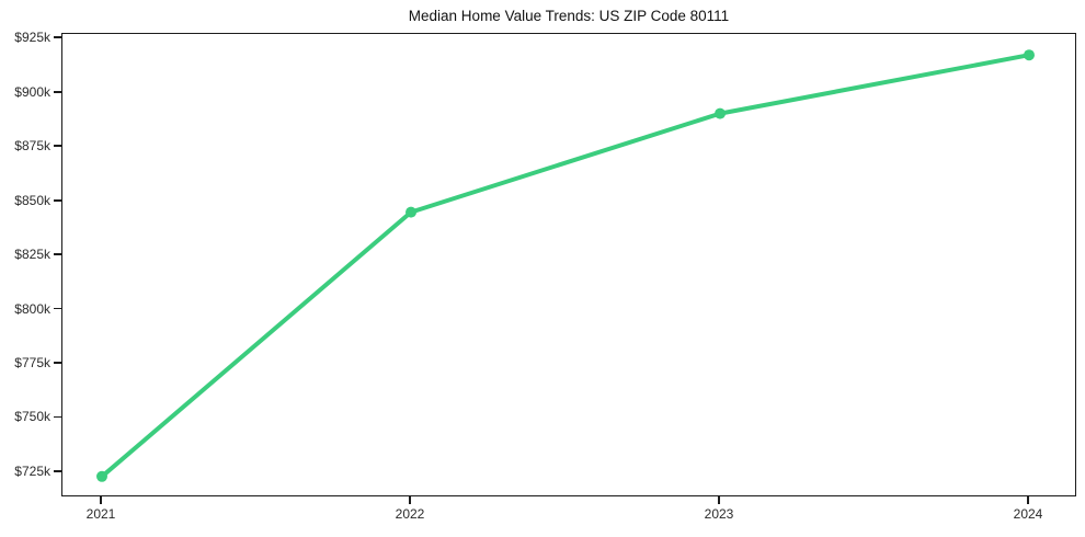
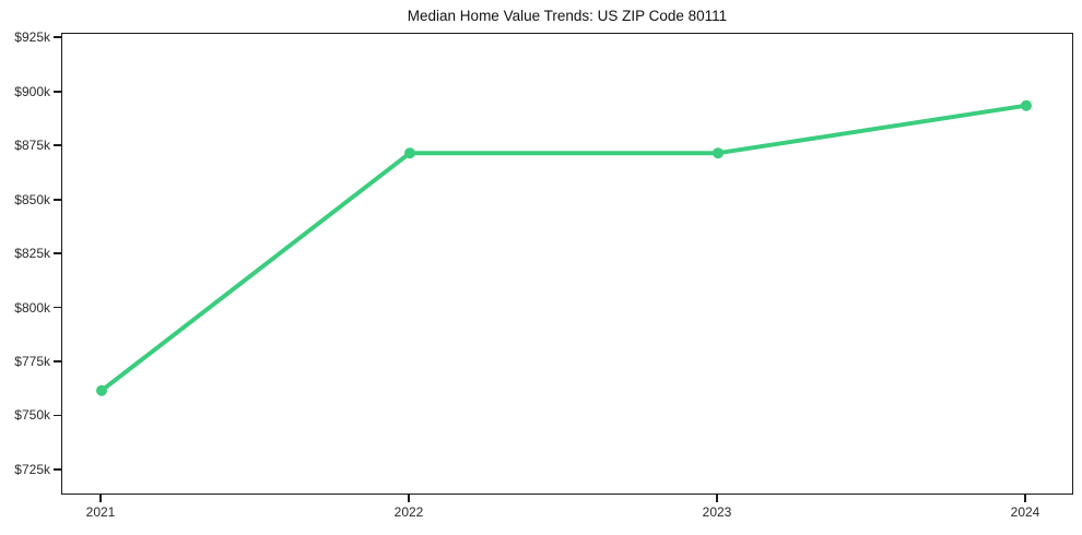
2021: $723k -> $762k
2022: $845k -> $872k
2023: $890k -> $872k
2024: $918k -> $894k
